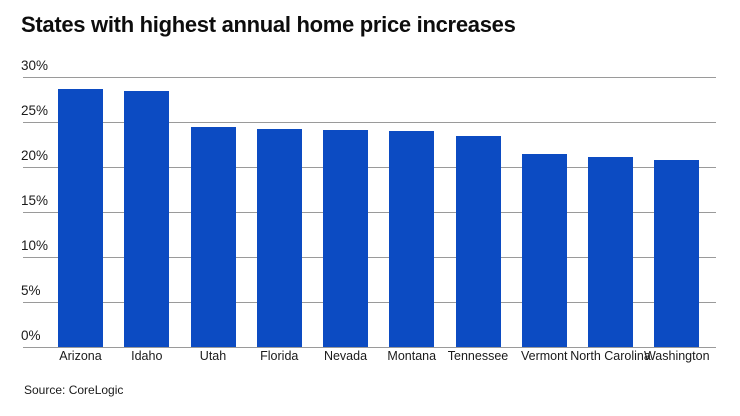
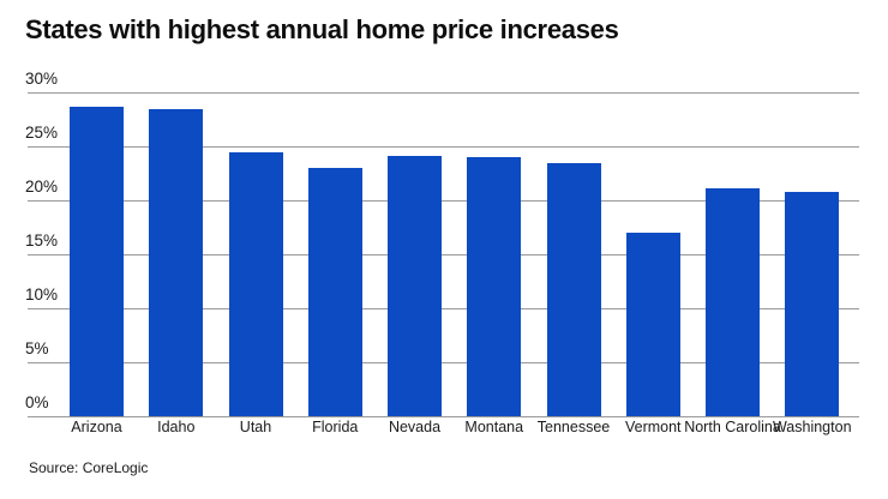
Florida: 24% -> 23%
Vermont: 22% -> 17%
